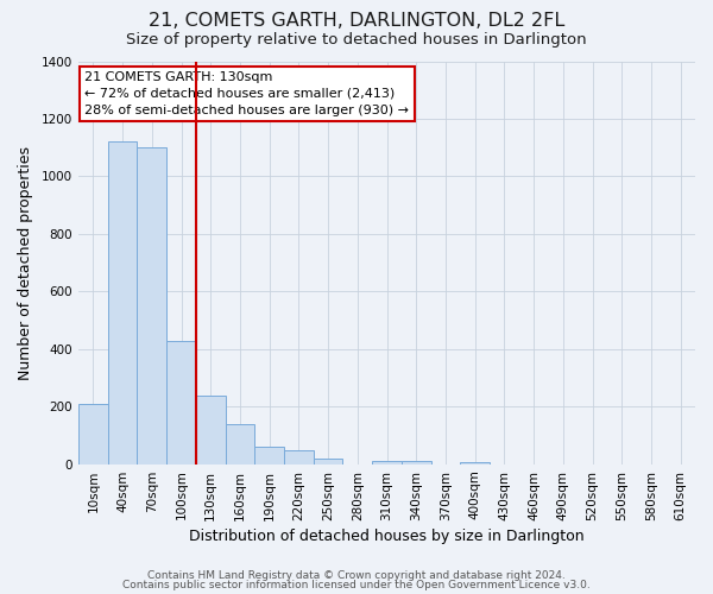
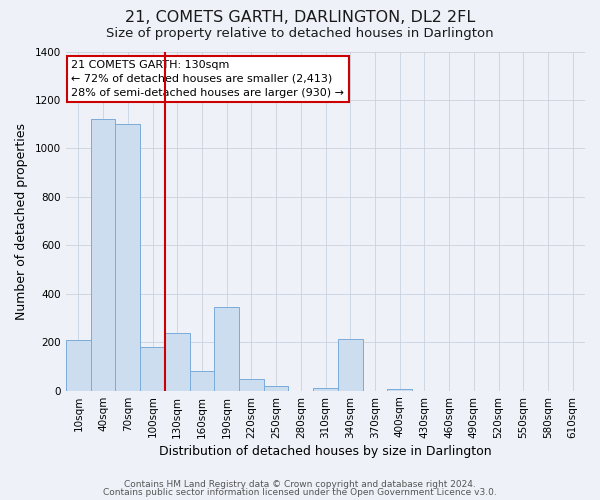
100sqm: 430 -> 180
160sqm: 140 -> 80
190sqm: 60 -> 345
340sqm: 10 -> 215
